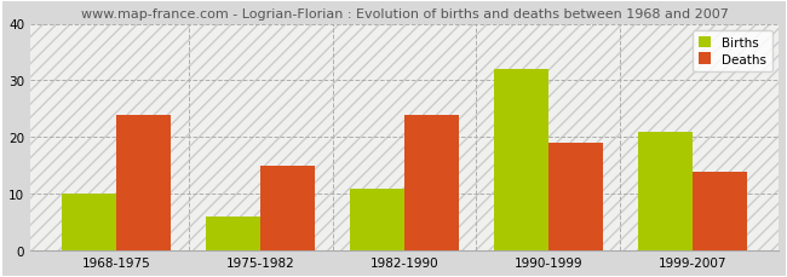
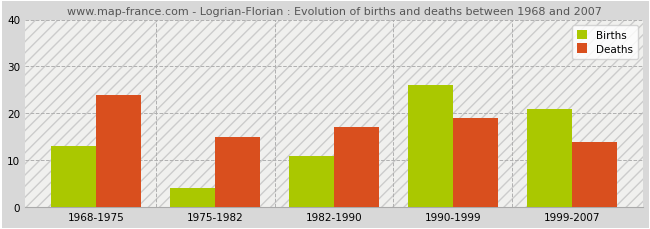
Births/1968-1975: 10 -> 13
Births/1975-1982: 6 -> 4
Deaths/1982-1990: 24 -> 17
Births/1990-1999: 32 -> 26
